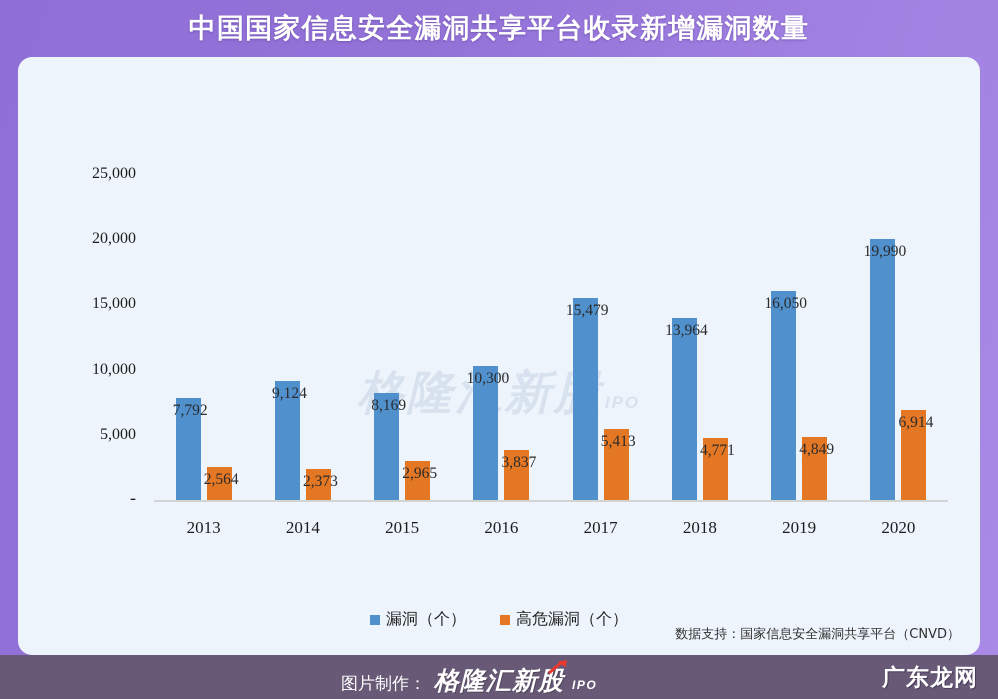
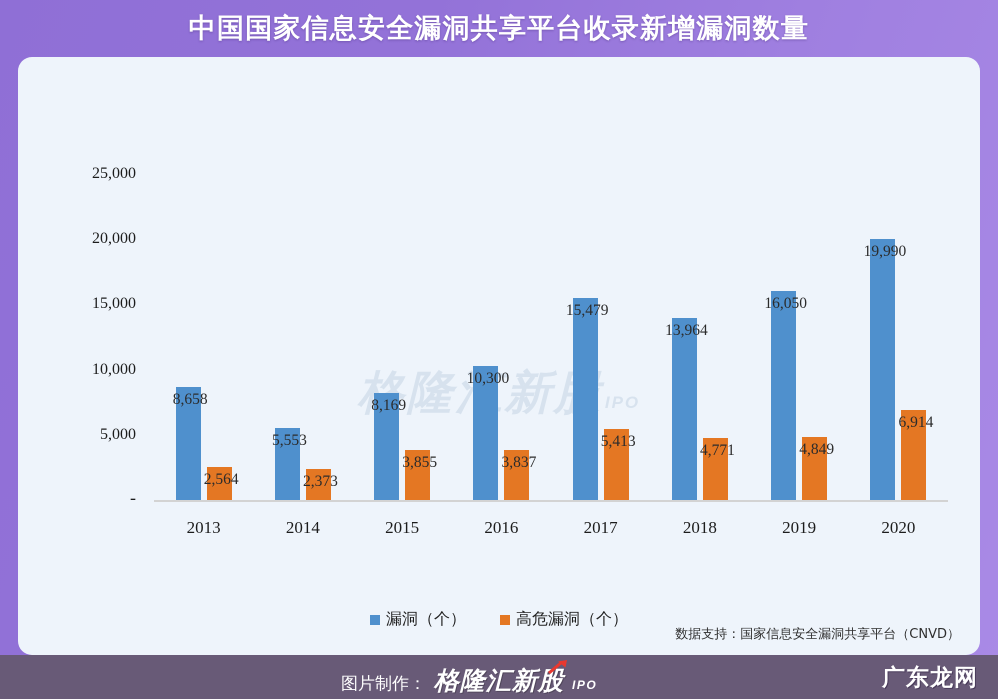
漏洞（个）/2013: 7,792 -> 8,658
漏洞（个）/2014: 9,124 -> 5,553
高危漏洞（个）/2015: 2,965 -> 3,855
